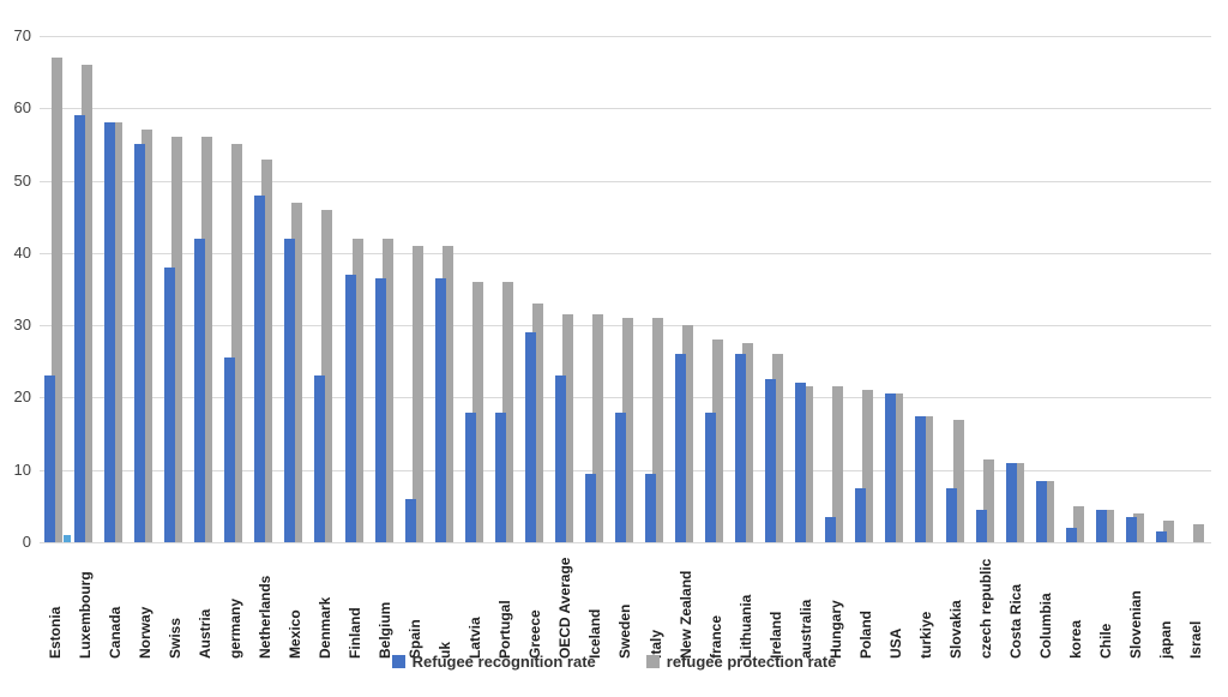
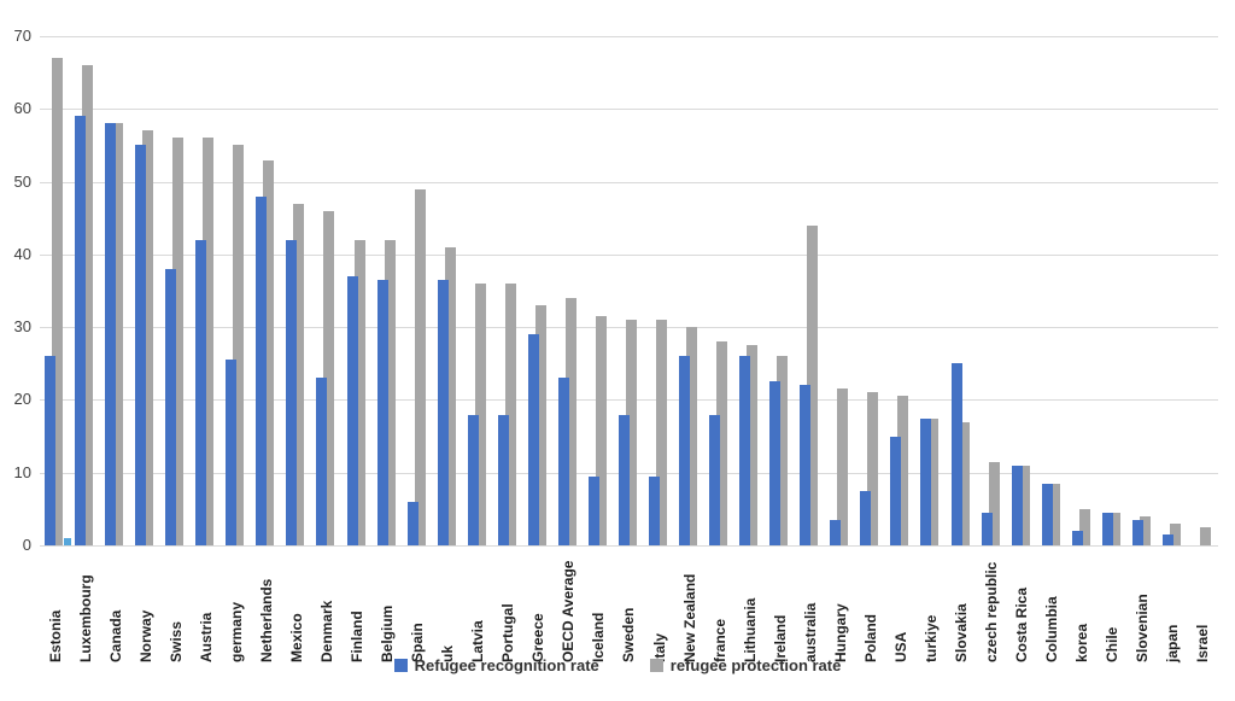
Refugee recognition rate/Estonia: 23 -> 26
refugee protection rate/Spain: 41 -> 49
refugee protection rate/OECD Average: 32 -> 34
refugee protection rate/australia: 22 -> 44
Refugee recognition rate/USA: 20 -> 15
Refugee recognition rate/Slovakia: 8 -> 25
